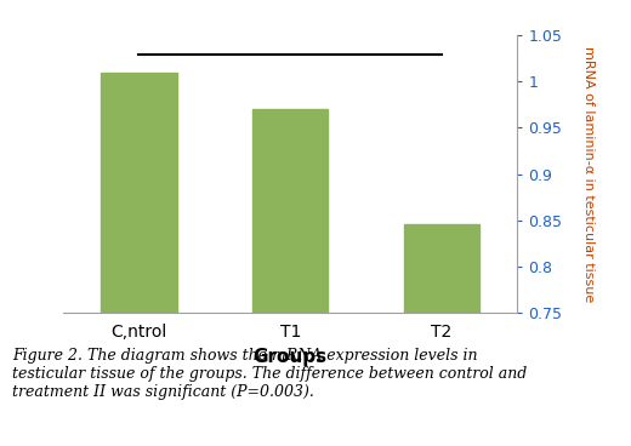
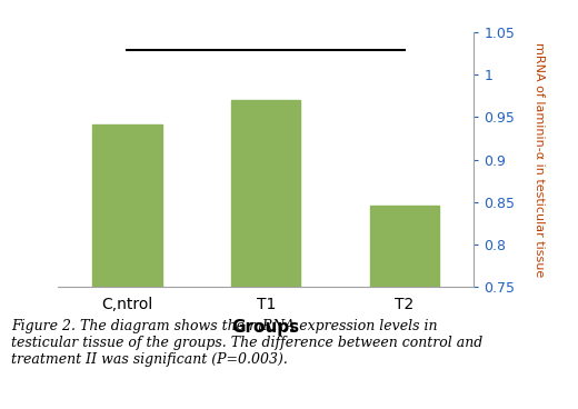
C,ntrol: 1.010 -> 0.942
